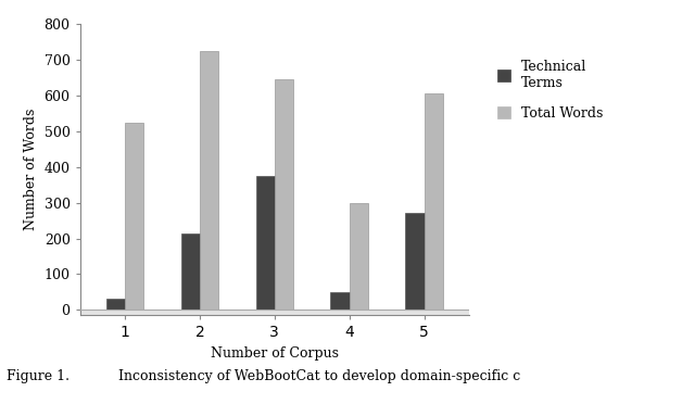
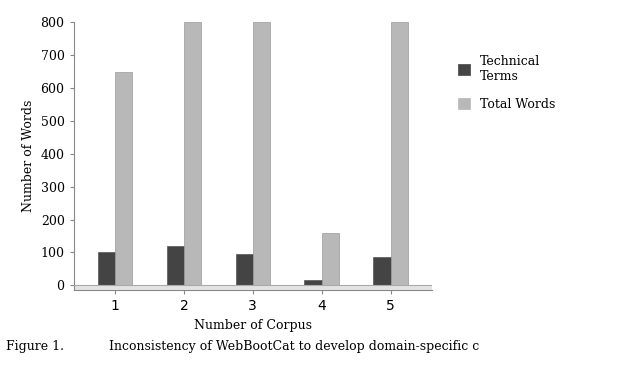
Technical Terms/1: 30 -> 100
Total Words/1: 525 -> 648
Technical Terms/2: 215 -> 120
Total Words/2: 725 -> 800
Technical Terms/3: 375 -> 95
Total Words/3: 645 -> 800
Technical Terms/4: 50 -> 15
Total Words/4: 300 -> 160
Technical Terms/5: 270 -> 85
Total Words/5: 605 -> 800
